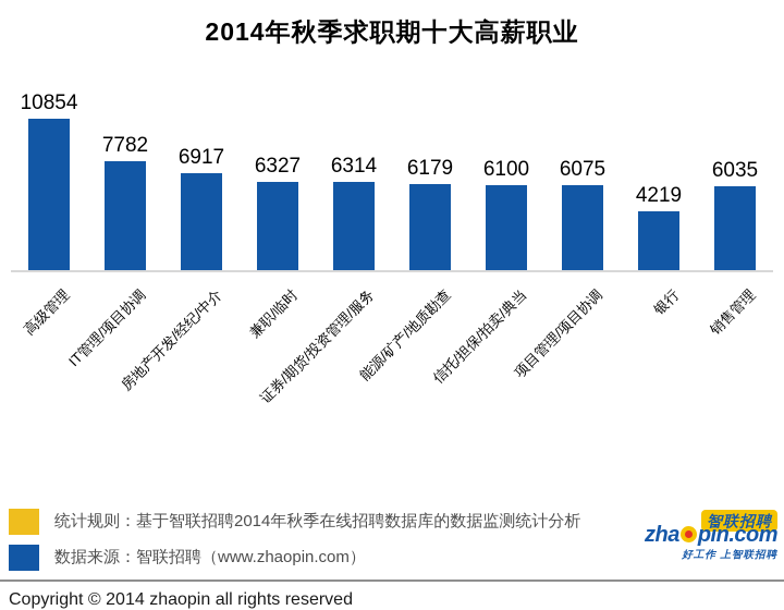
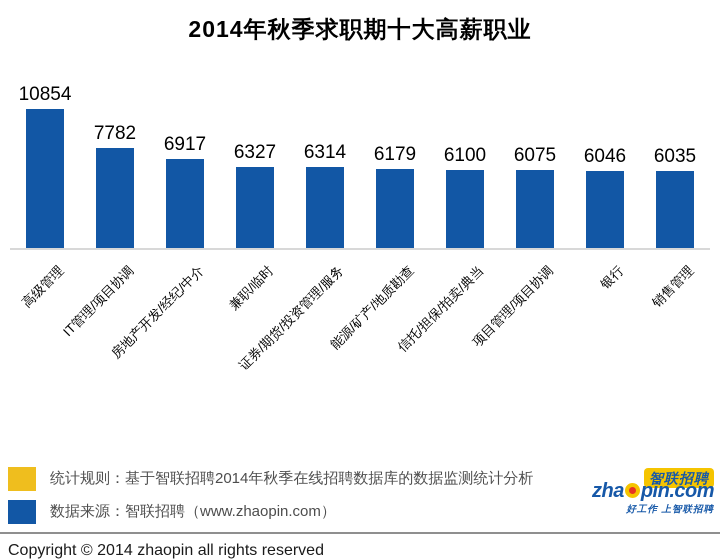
银行: 4219 -> 6046
